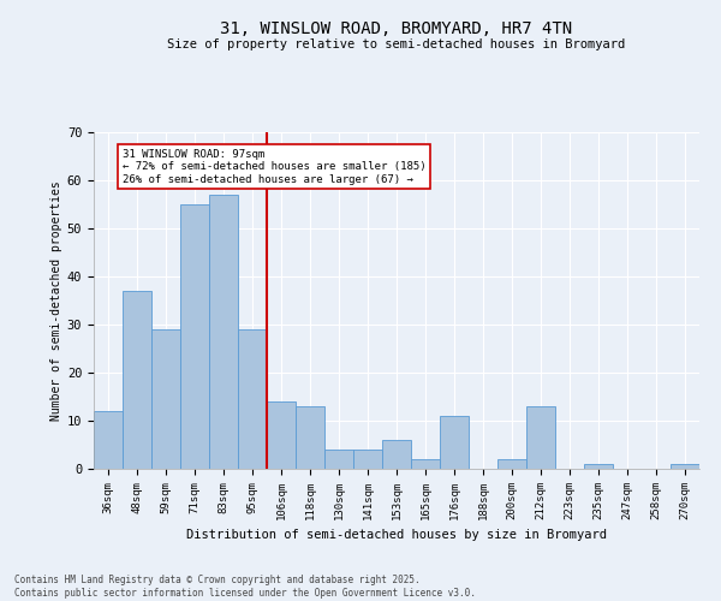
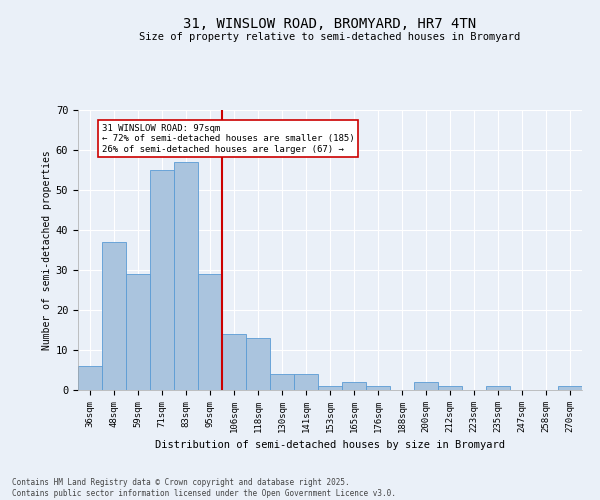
36sqm: 12 -> 6
153sqm: 6 -> 1
176sqm: 11 -> 1
212sqm: 13 -> 1
